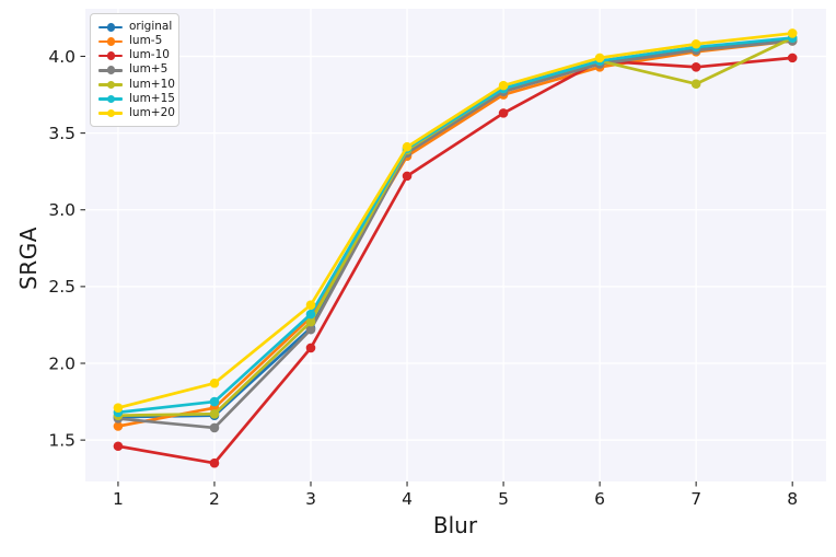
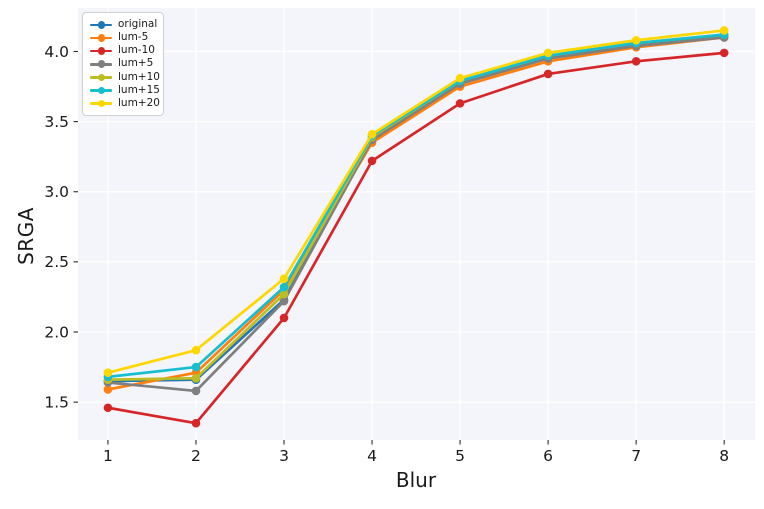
lum-10/6: 3.97 -> 3.84
lum+10/7: 3.82 -> 4.06
